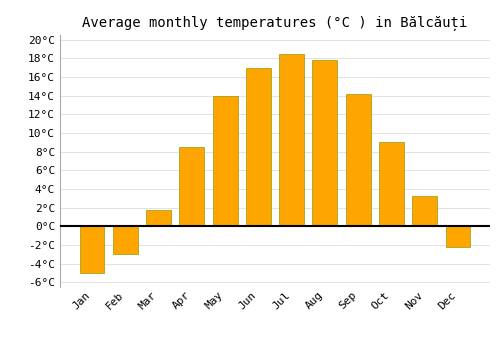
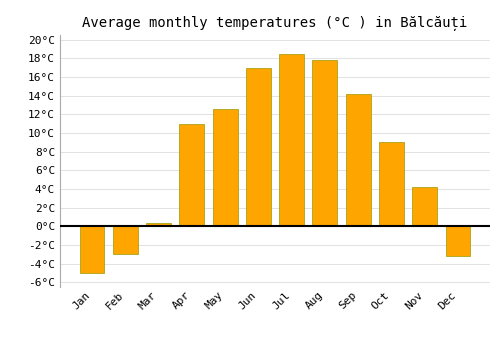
Mar: 1.8°C -> 0.4°C
Apr: 8.5°C -> 11.0°C
May: 14.0°C -> 12.6°C
Nov: 3.2°C -> 4.2°C
Dec: -2.2°C -> -3.2°C
